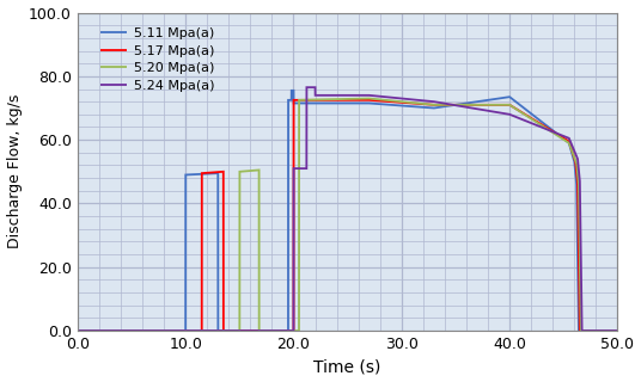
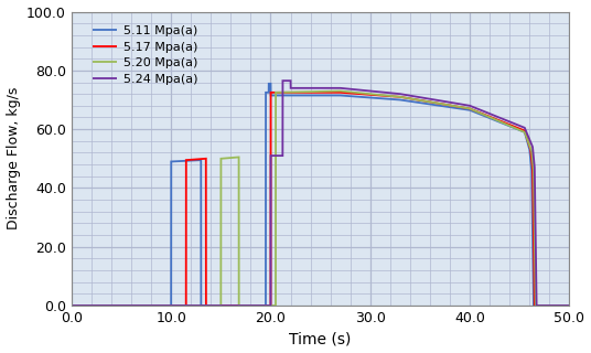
5.11 Mpa(a)/40.0: 73.5 -> 66.5
5.17 Mpa(a)/40.0: 71.0 -> 67.0
5.20 Mpa(a)/40.0: 71.0 -> 67.0
